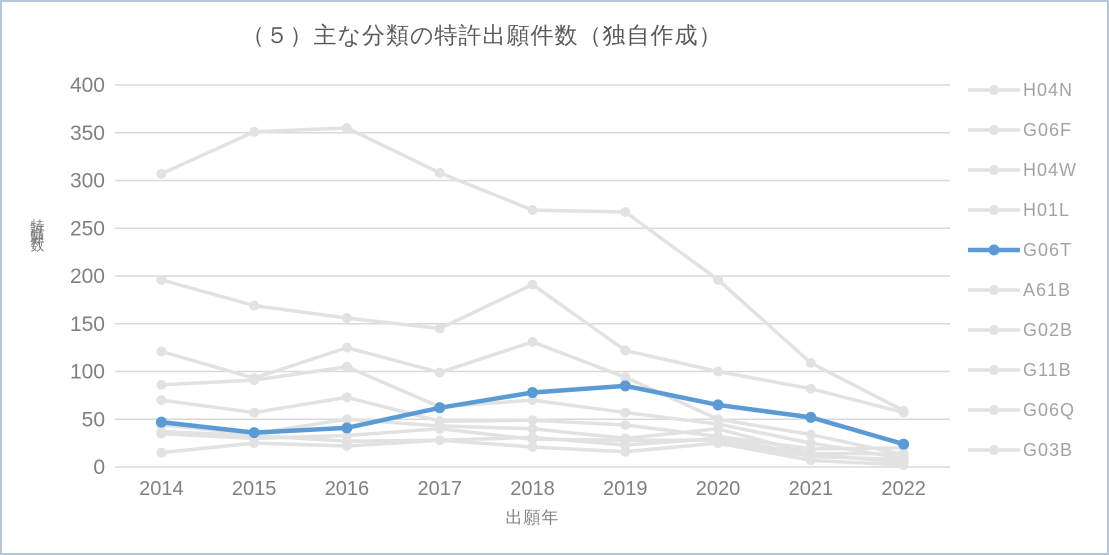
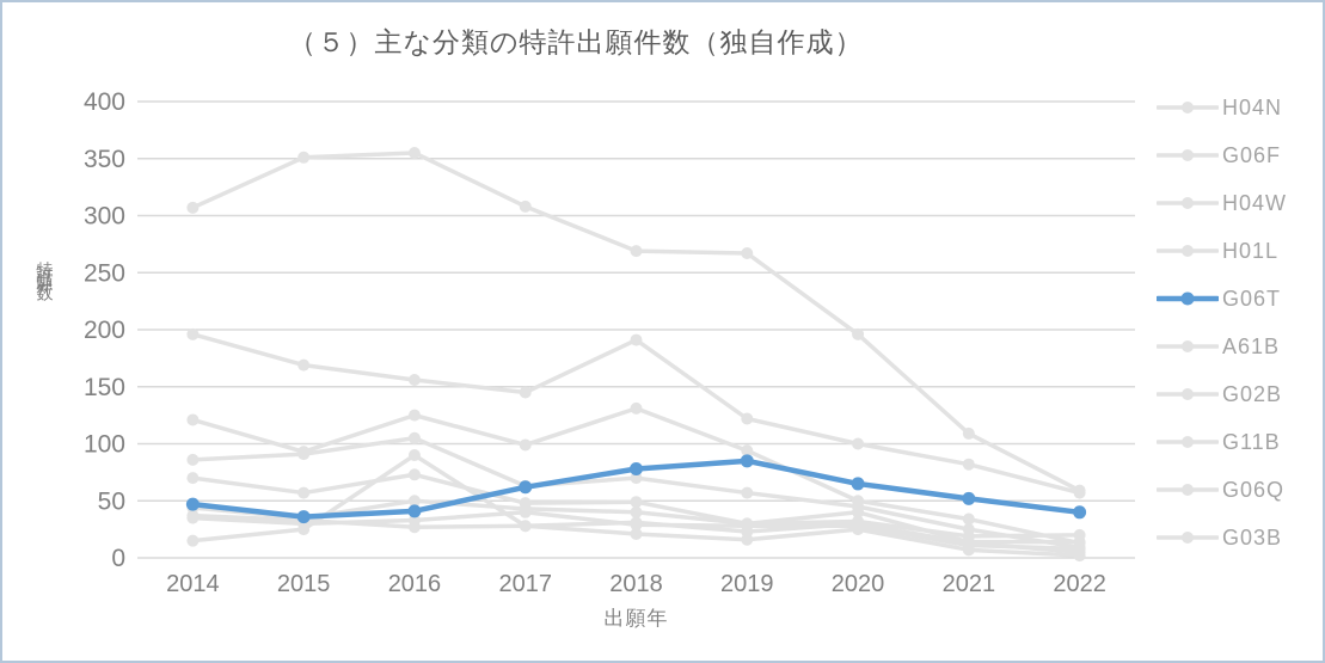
G03B/2016: 20 -> 90
A61B/2019: 40 -> 30
G06T/2022: 20 -> 40
